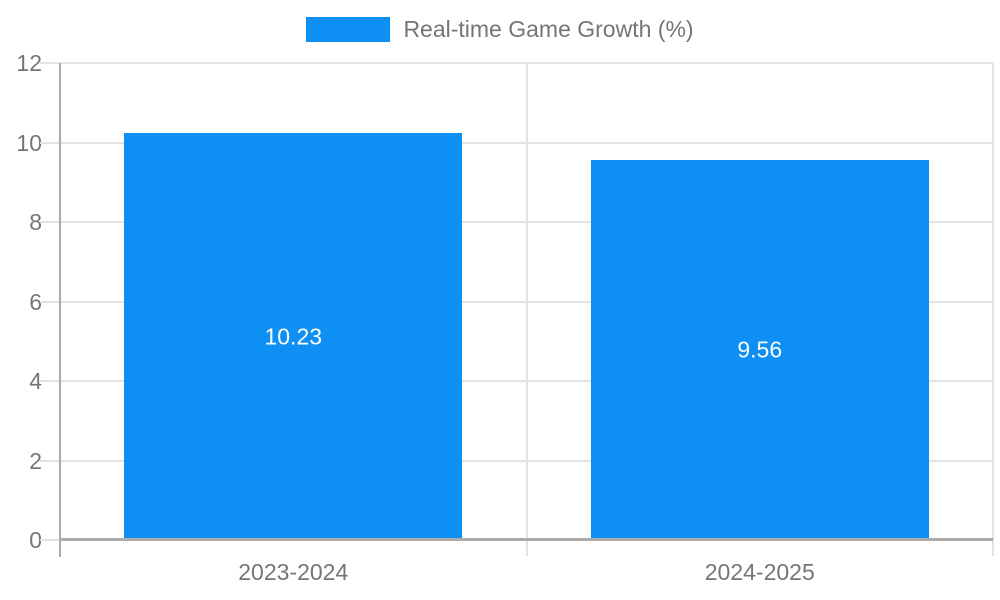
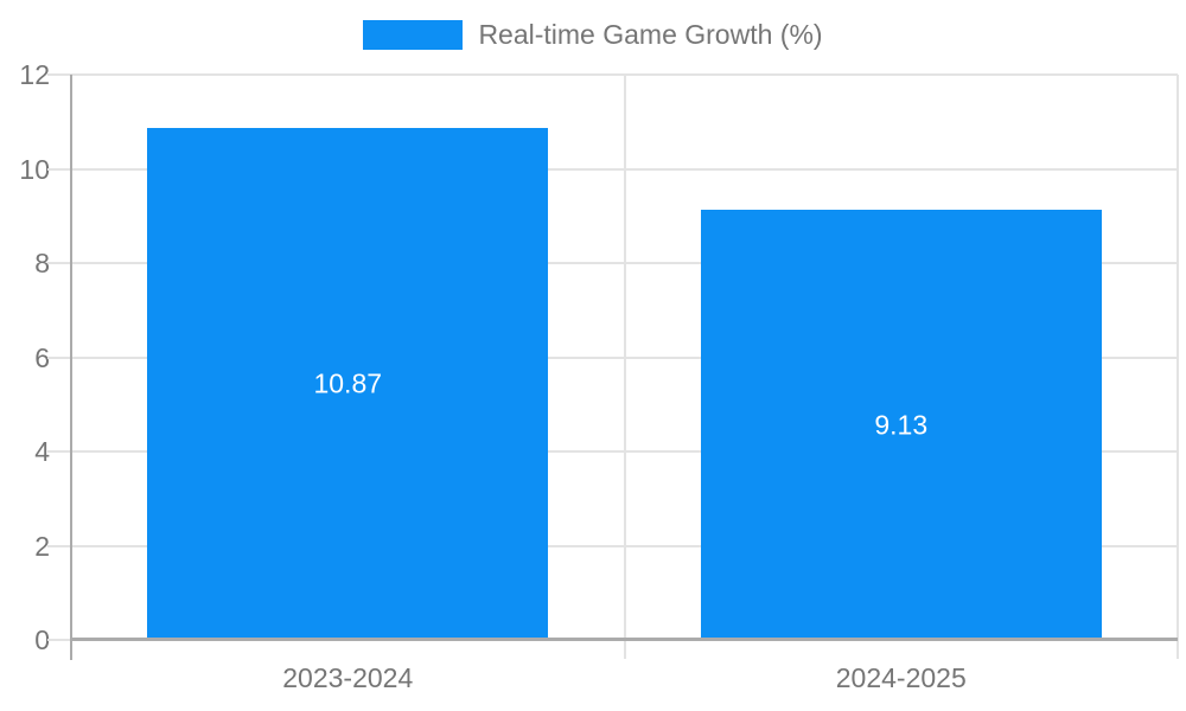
2023-2024: 10.23 -> 10.87
2024-2025: 9.56 -> 9.13
